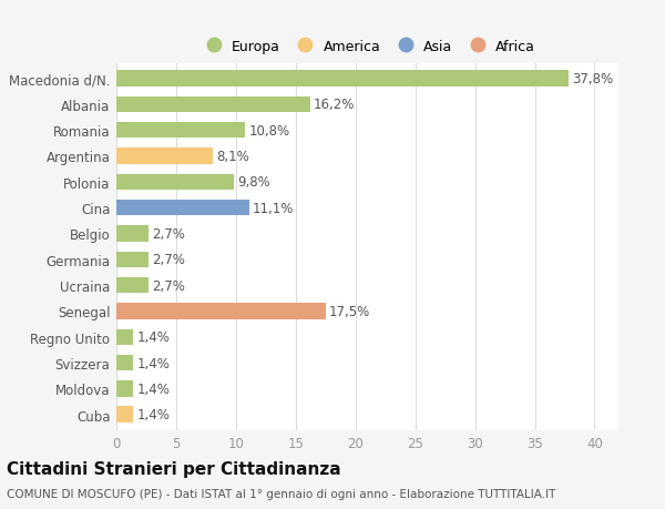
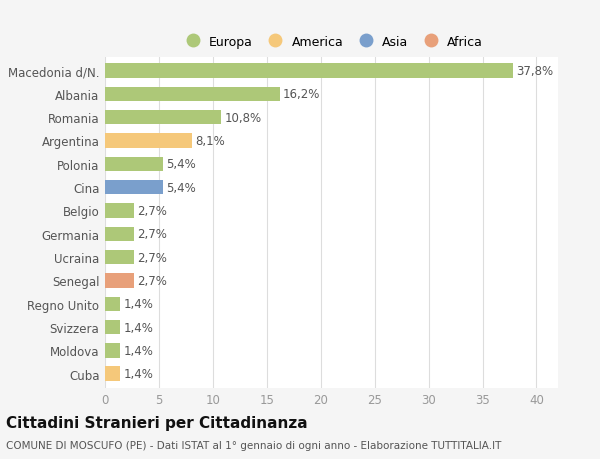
Polonia: 9,8% -> 5,4%
Cina: 11,1% -> 5,4%
Senegal: 17,5% -> 2,7%
